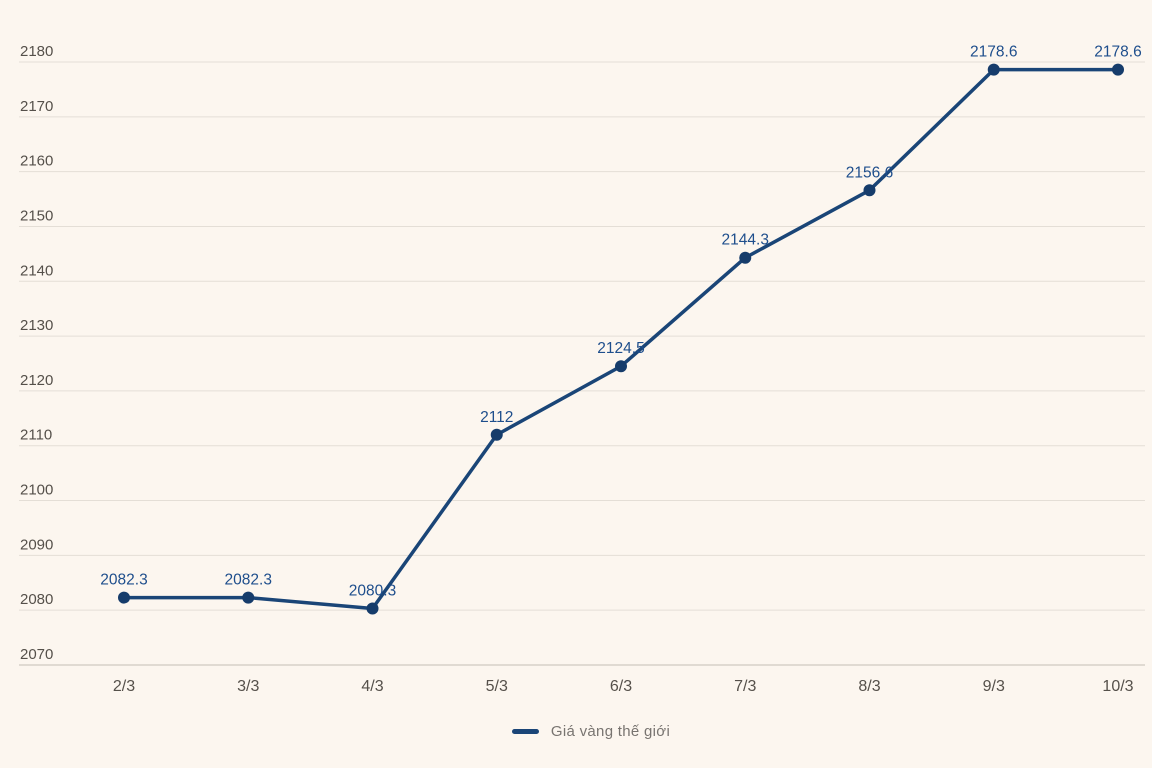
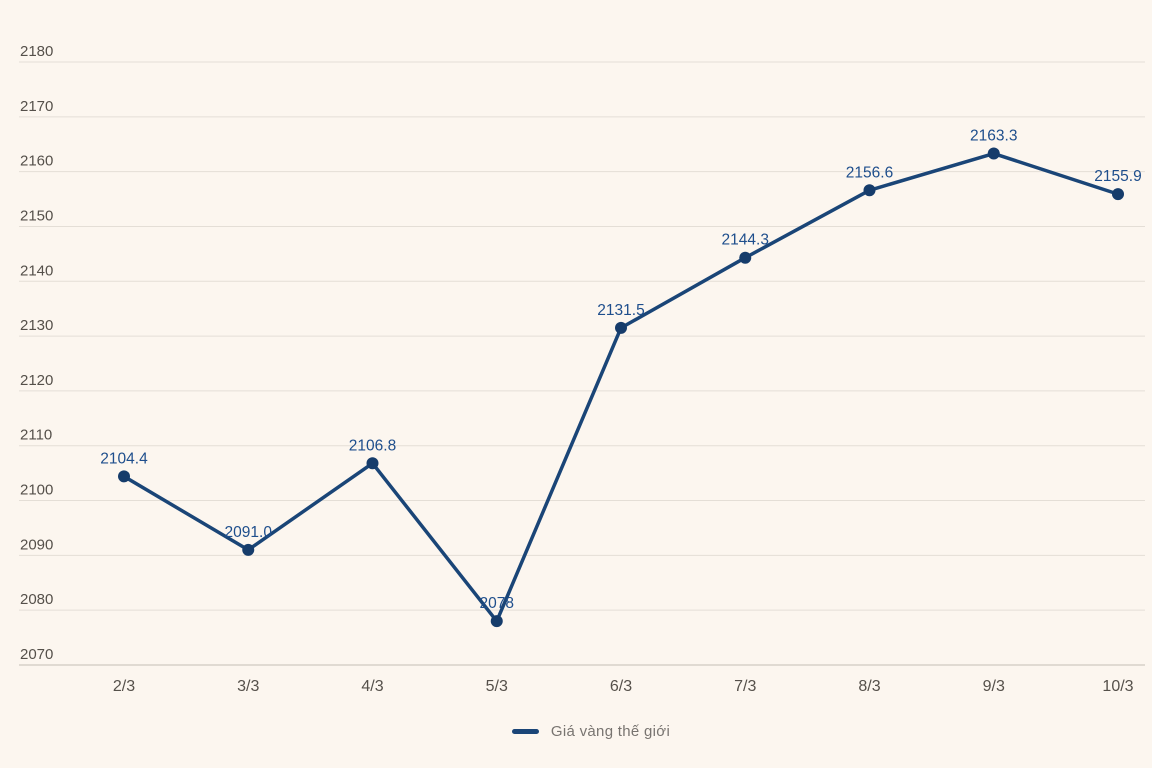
2/3: 2082.3 -> 2104.4
3/3: 2082.3 -> 2091.0
4/3: 2080.3 -> 2106.8
5/3: 2112 -> 2078
6/3: 2124.5 -> 2131.5
9/3: 2178.6 -> 2163.3
10/3: 2178.6 -> 2155.9
